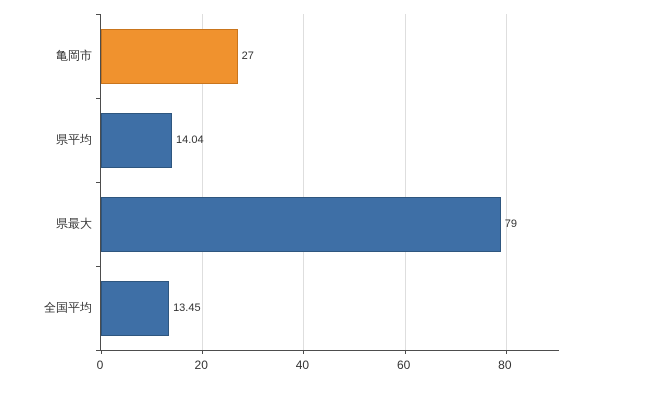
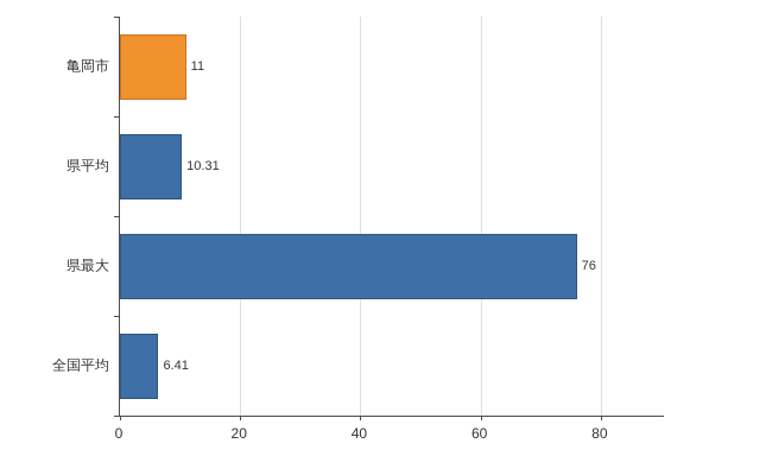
亀岡市: 27 -> 11
県平均: 14.04 -> 10.31
県最大: 79 -> 76
全国平均: 13.45 -> 6.41
